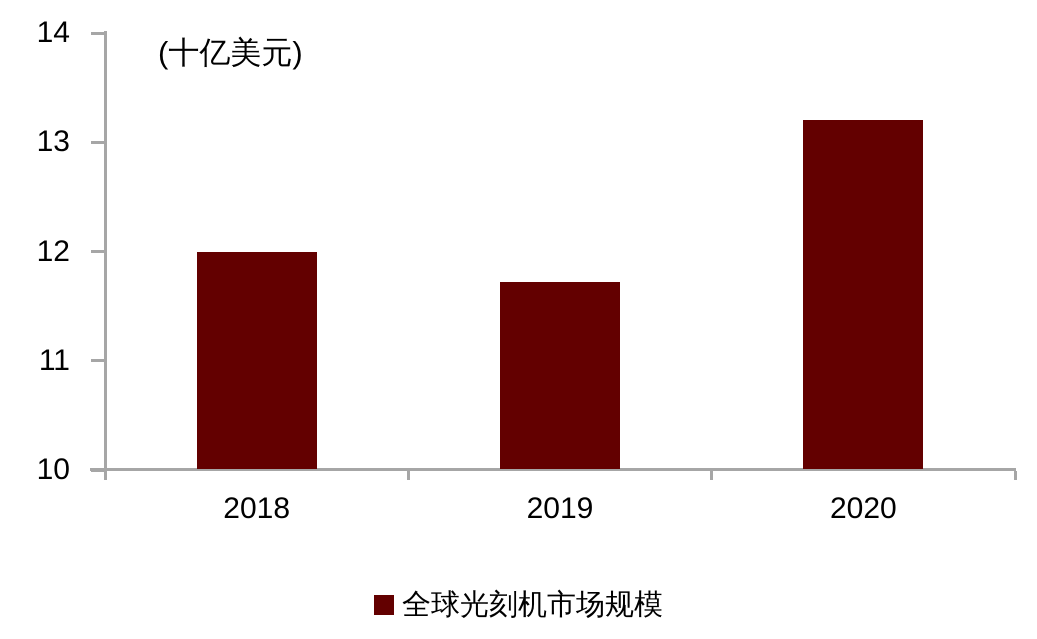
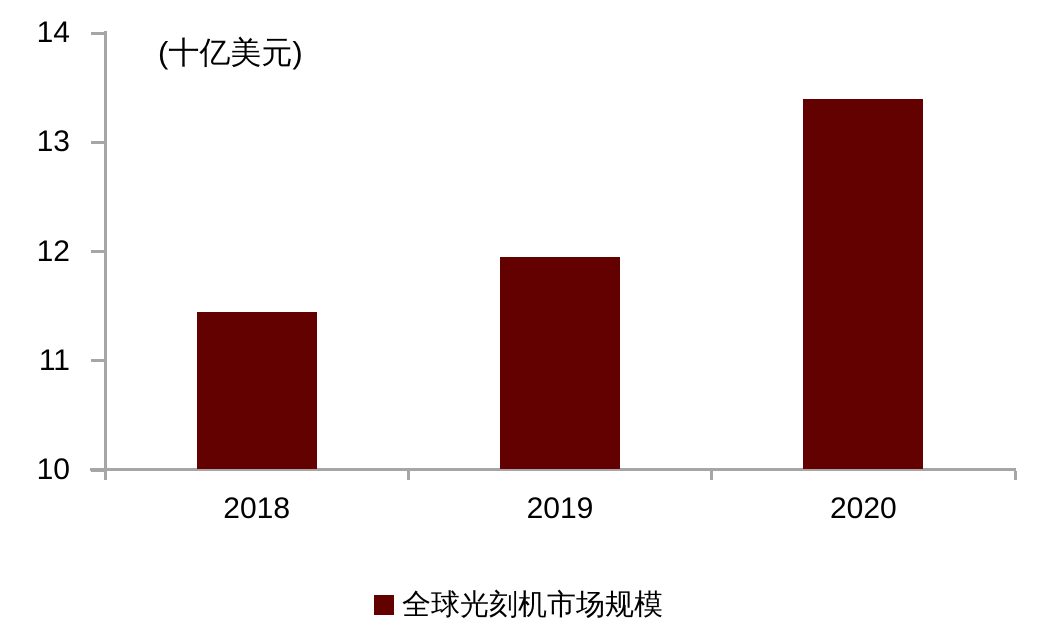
2018: 12.00 -> 11.45
2019: 11.72 -> 11.95
2020: 13.20 -> 13.40
